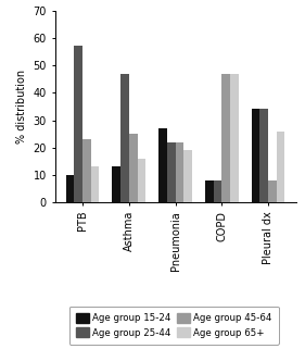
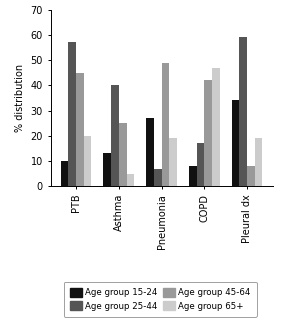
Age group 45-64/PTB: 23 -> 45
Age group 65+/PTB: 13 -> 20
Age group 25-44/Asthma: 47 -> 40
Age group 65+/Asthma: 16 -> 5
Age group 25-44/Pneumonia: 22 -> 7
Age group 45-64/Pneumonia: 22 -> 49
Age group 25-44/COPD: 8 -> 17
Age group 45-64/COPD: 47 -> 42
Age group 25-44/Pleural dx: 34 -> 59
Age group 65+/Pleural dx: 26 -> 19
